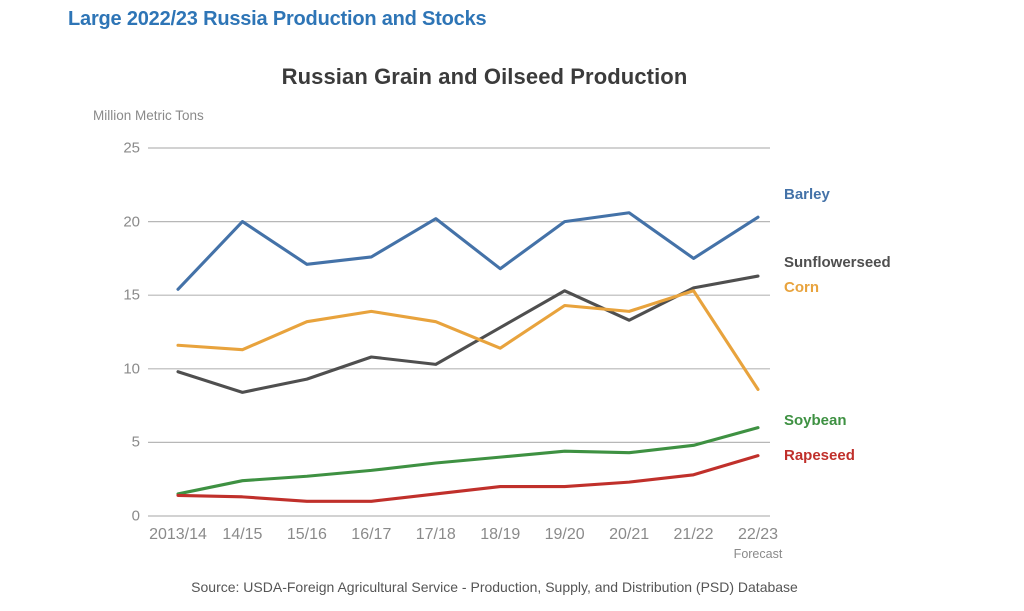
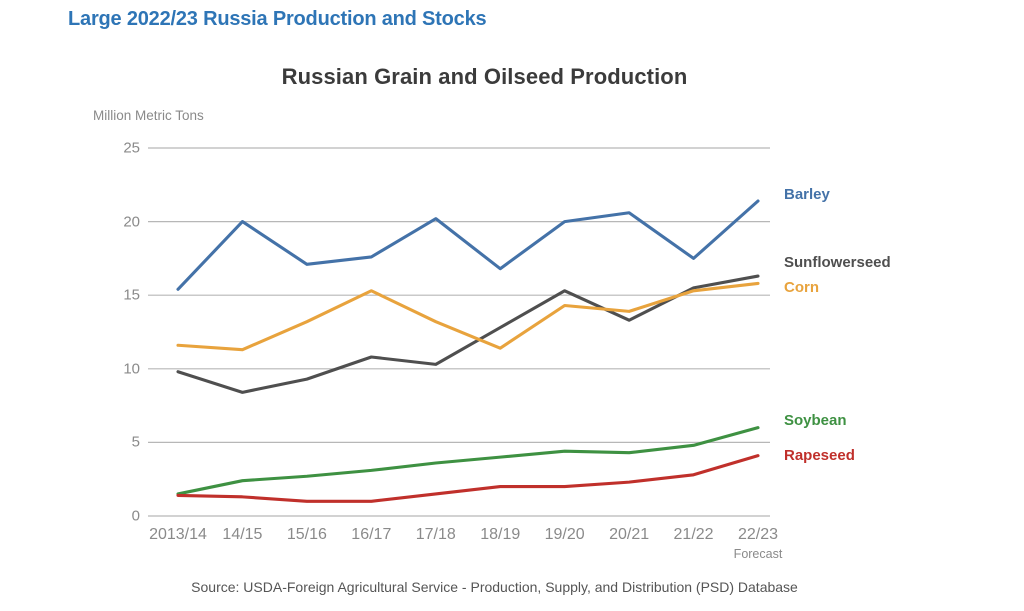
Corn/16/17: 13.9 -> 15.3
Barley/22/23: 20.3 -> 21.4
Corn/22/23: 8.6 -> 15.8
